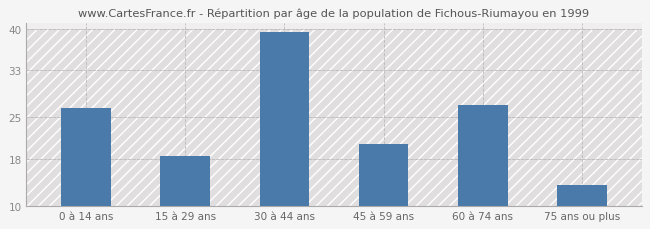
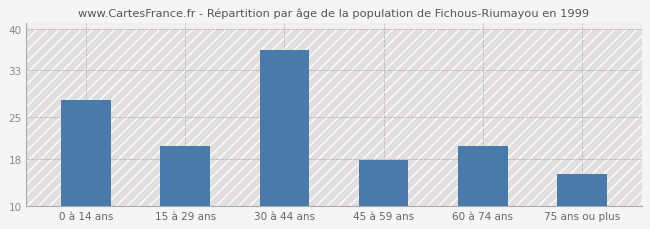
0 à 14 ans: 26.5 -> 28.0
15 à 29 ans: 18.5 -> 20.2
30 à 44 ans: 39.5 -> 36.4
45 à 59 ans: 20.5 -> 17.8
60 à 74 ans: 27.0 -> 20.2
75 ans ou plus: 13.5 -> 15.4
